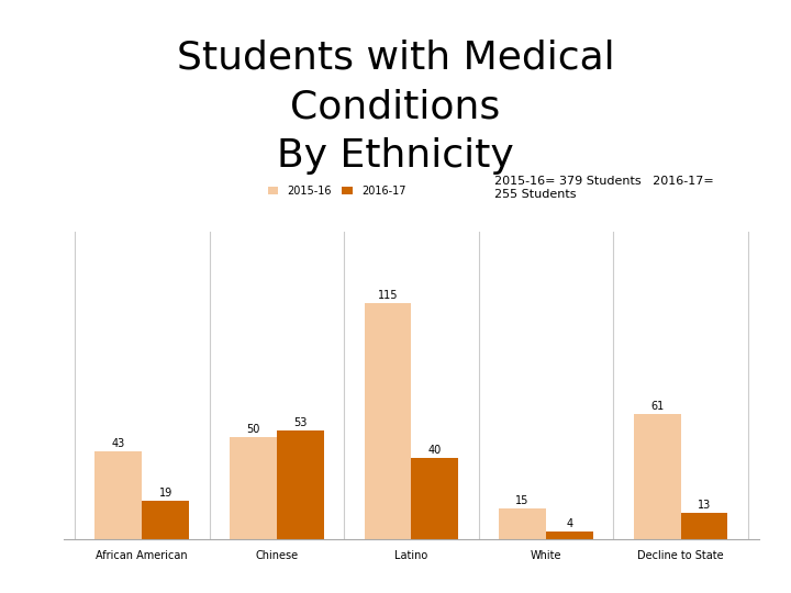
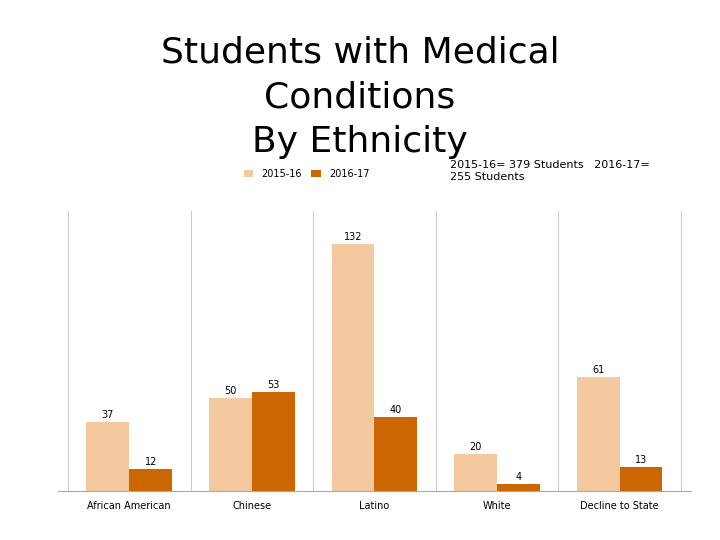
2015-16/African American: 43 -> 37
2016-17/African American: 19 -> 12
2015-16/Latino: 115 -> 132
2015-16/White: 15 -> 20
